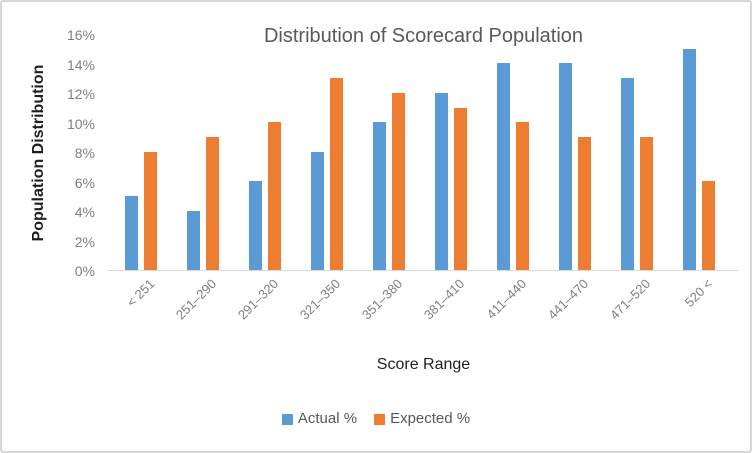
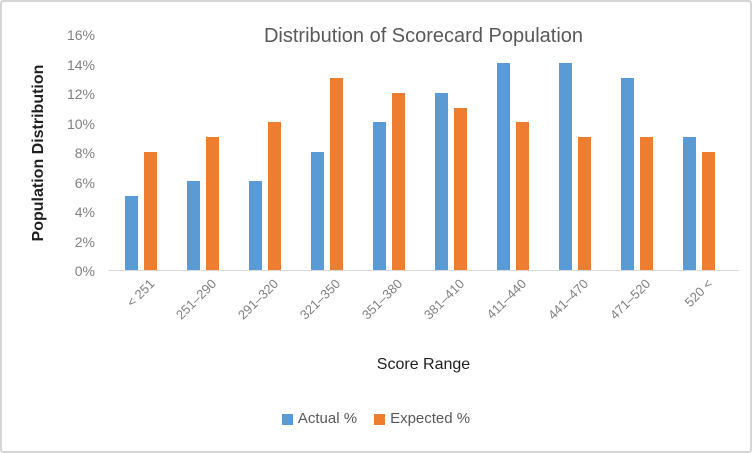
Actual %/251–290: 4% -> 6%
Actual %/520 <: 15% -> 9%
Expected %/520 <: 6% -> 8%
